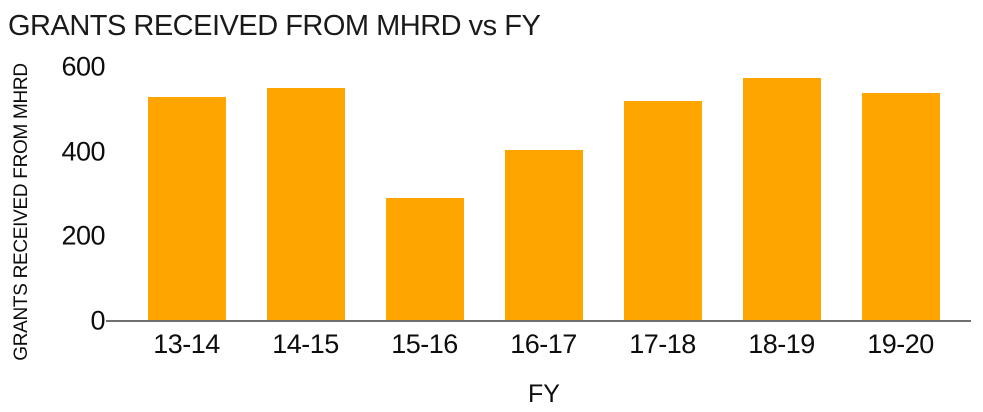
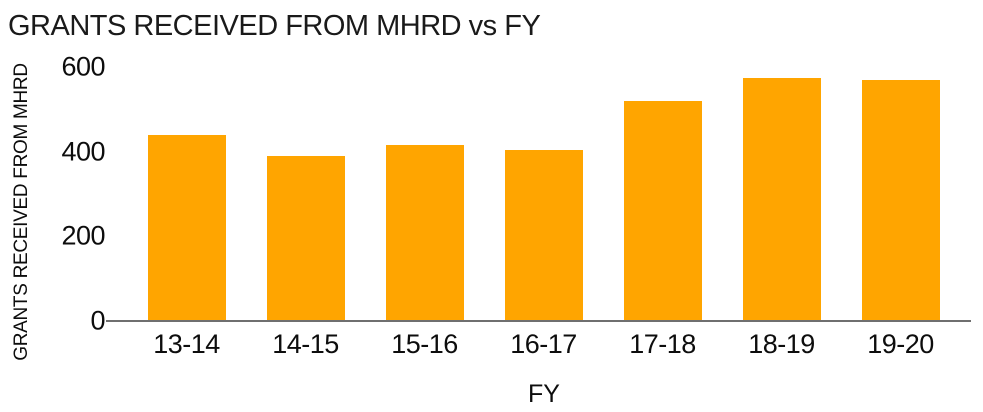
13-14: 530 -> 440
14-15: 550 -> 390
15-16: 290 -> 420
19-20: 540 -> 570
